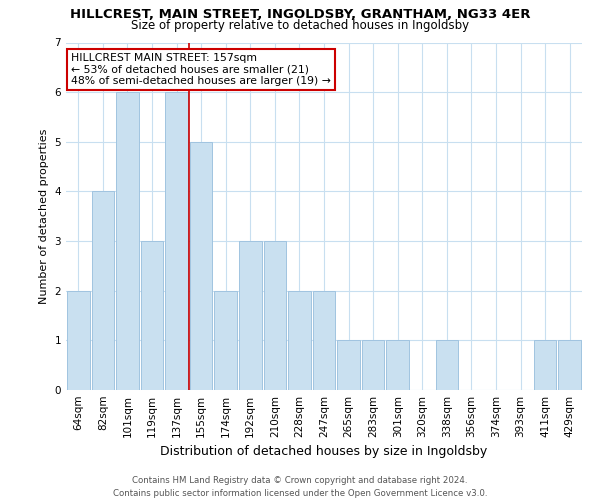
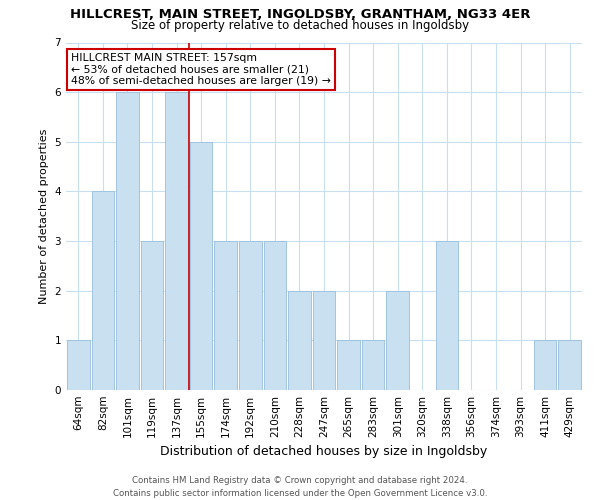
64sqm: 2 -> 1
174sqm: 2 -> 3
301sqm: 1 -> 2
338sqm: 1 -> 3
